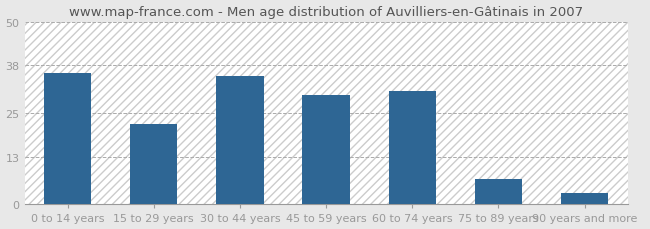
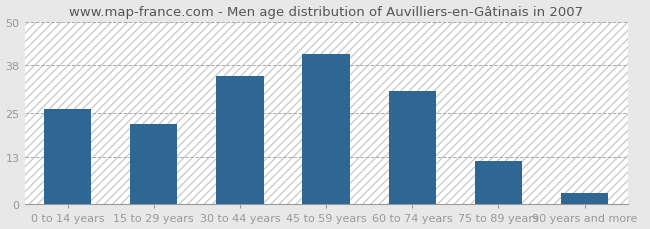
0 to 14 years: 36 -> 26
45 to 59 years: 30 -> 41
75 to 89 years: 7 -> 12
